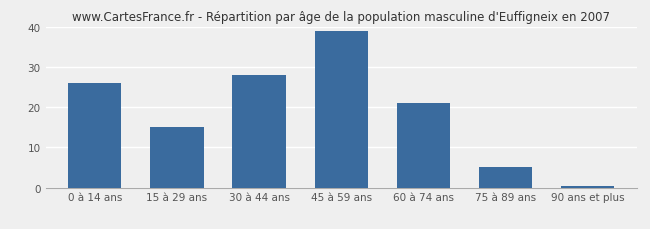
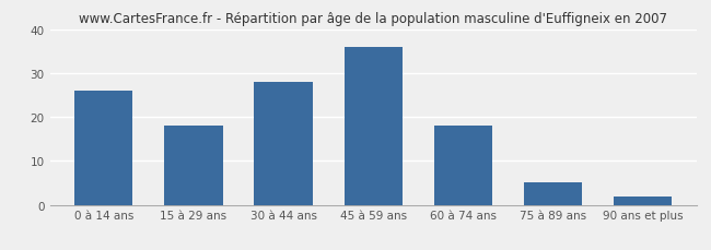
15 à 29 ans: 15.0 -> 18.0
45 à 59 ans: 39.0 -> 36.0
60 à 74 ans: 21.0 -> 18.0
90 ans et plus: 0.4 -> 2.0
